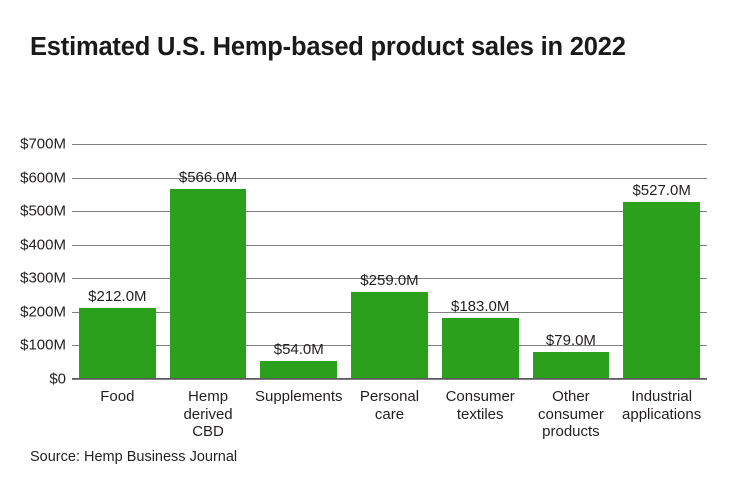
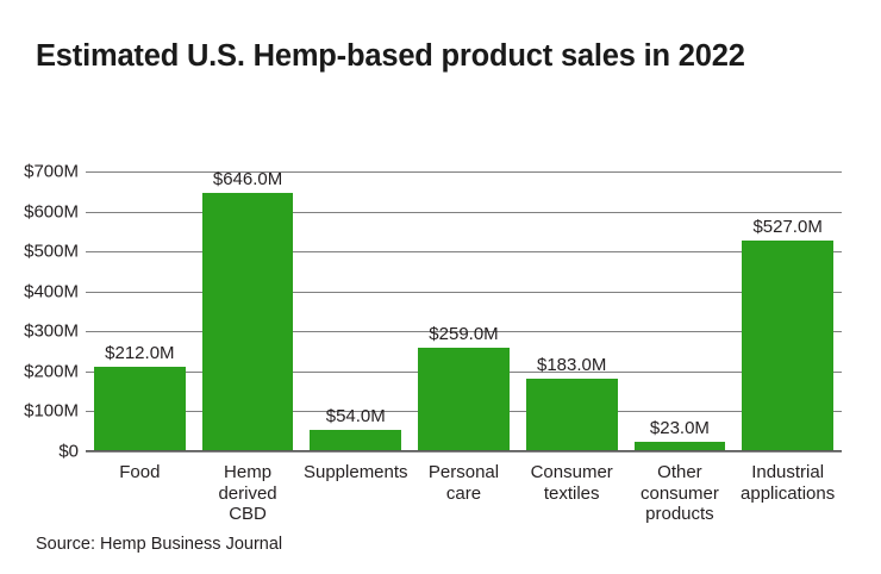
Hemp derived CBD: $566.0M -> $646.0M
Other consumer products: $79.0M -> $23.0M
